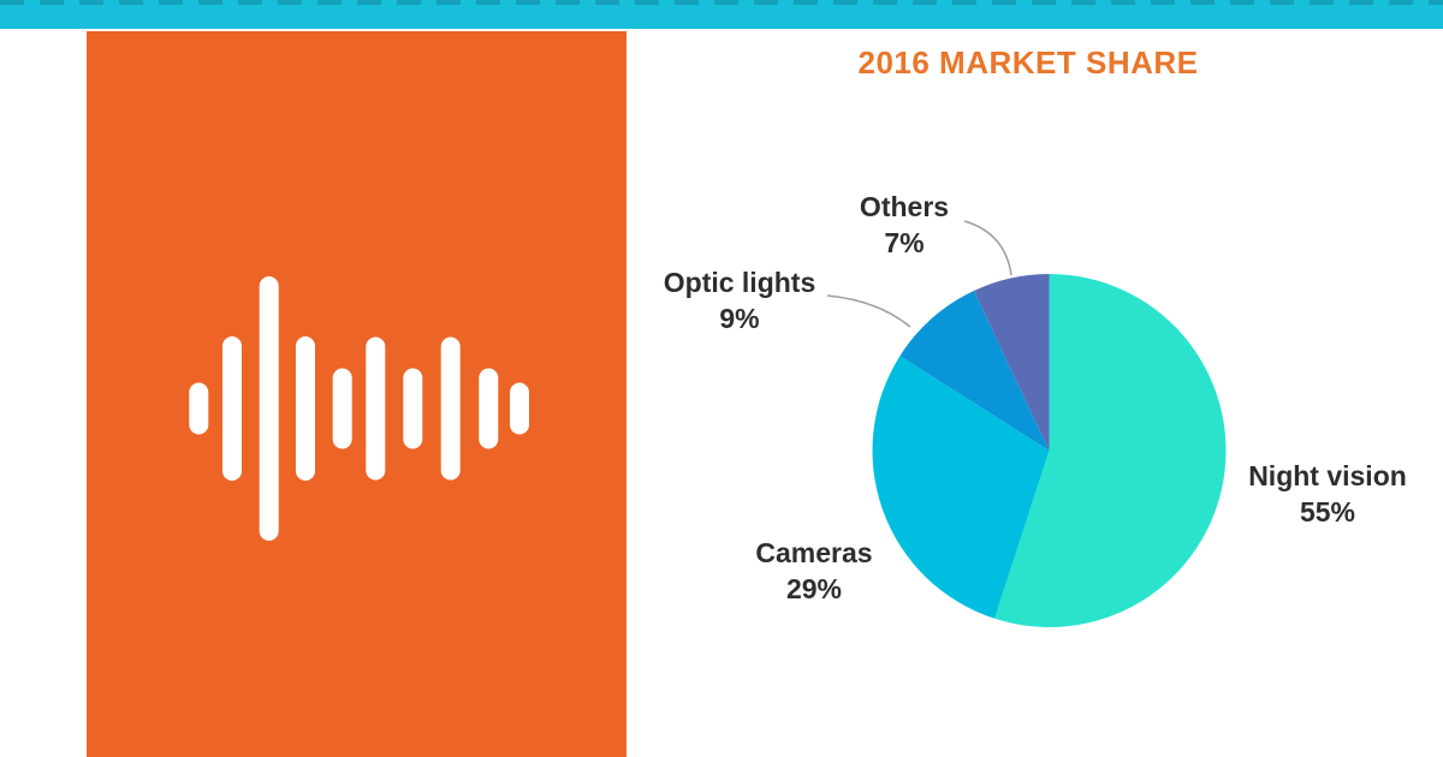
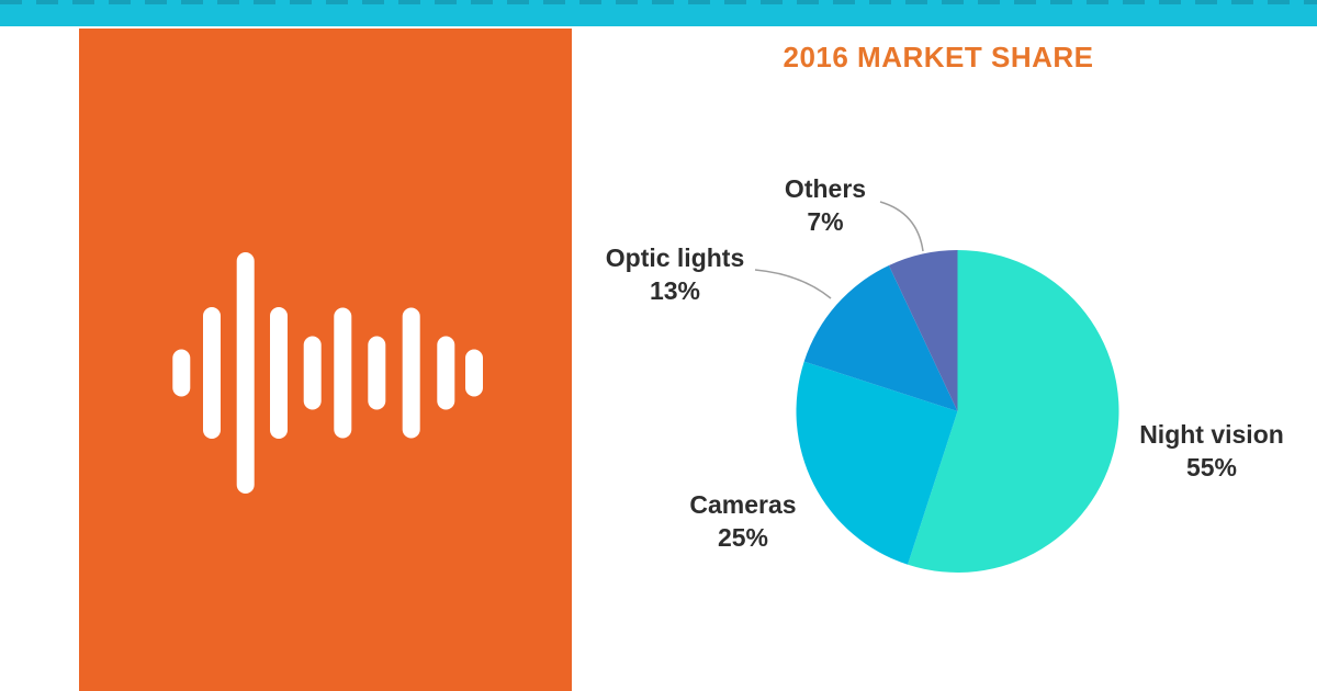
Cameras: 29% -> 25%
Optic lights: 9% -> 13%
